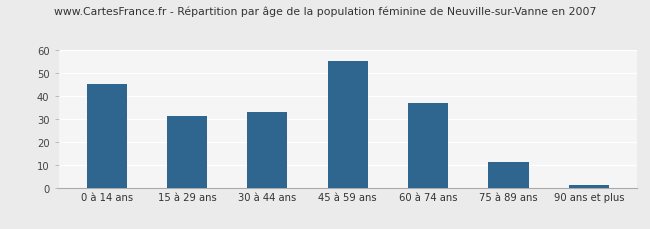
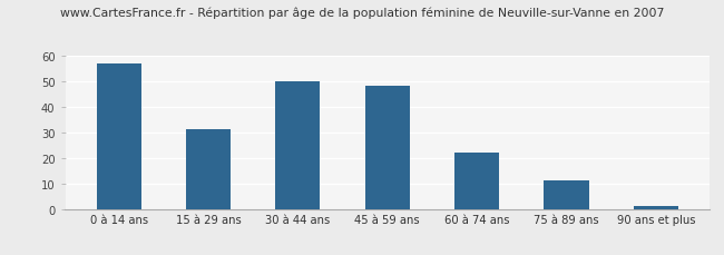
0 à 14 ans: 45 -> 57
30 à 44 ans: 33 -> 50
45 à 59 ans: 55 -> 48
60 à 74 ans: 37 -> 22
